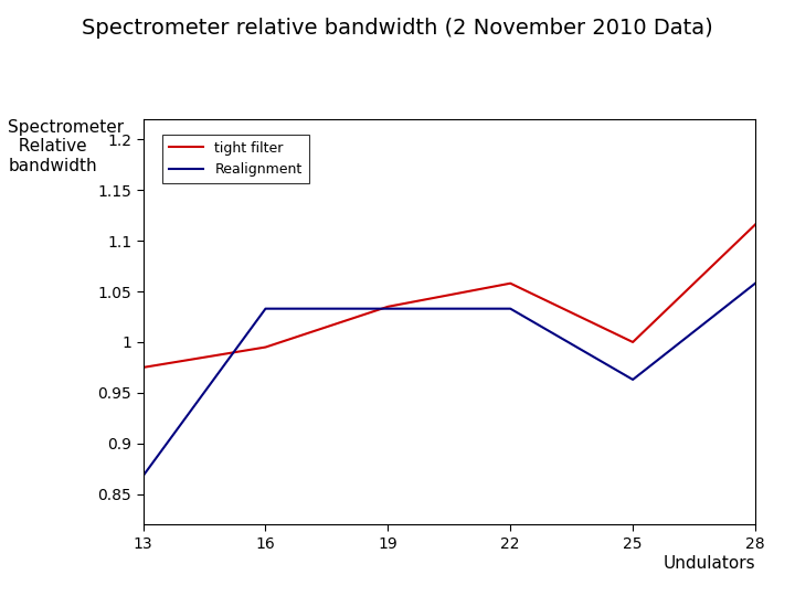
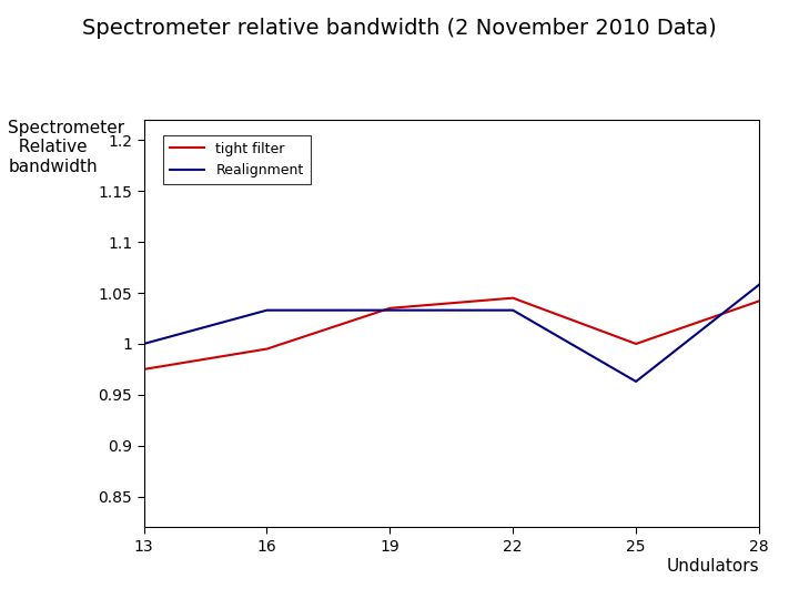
Realignment/13: 0.868 -> 1.000
tight filter/22: 1.058 -> 1.045
tight filter/28: 1.116 -> 1.042
